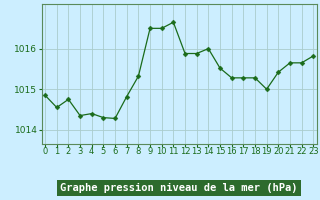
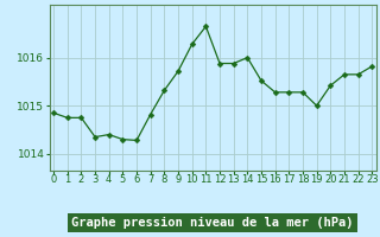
1: 1014.55 -> 1014.75
9: 1016.50 -> 1015.72
10: 1016.50 -> 1016.28
